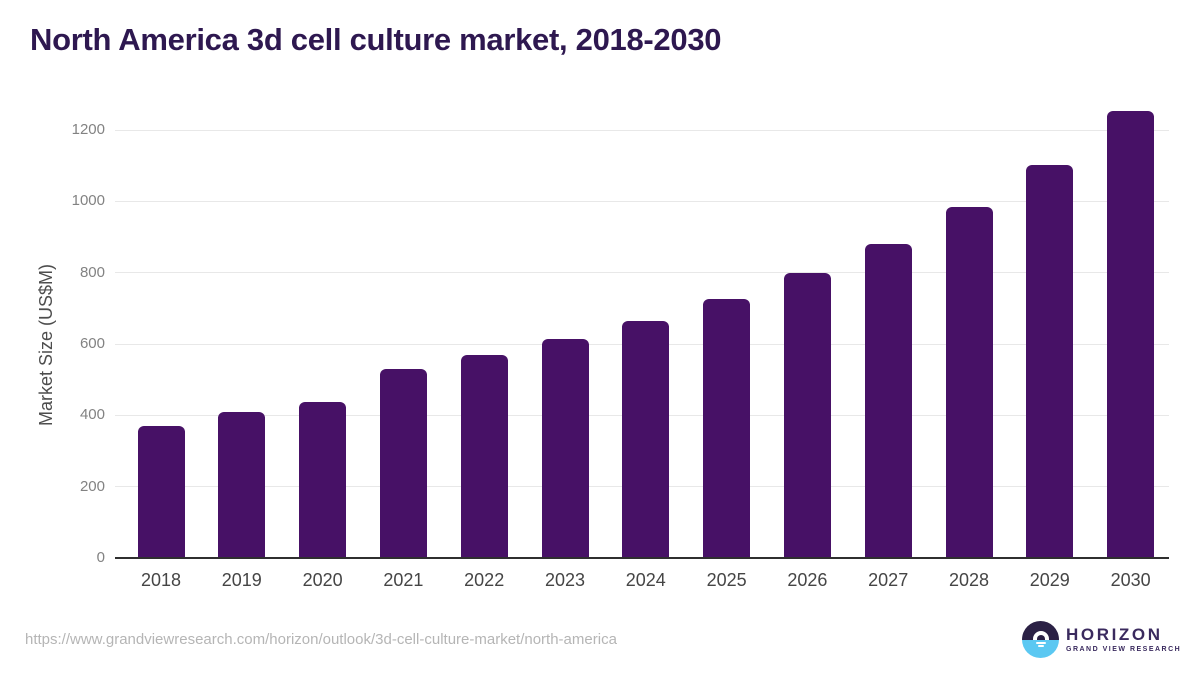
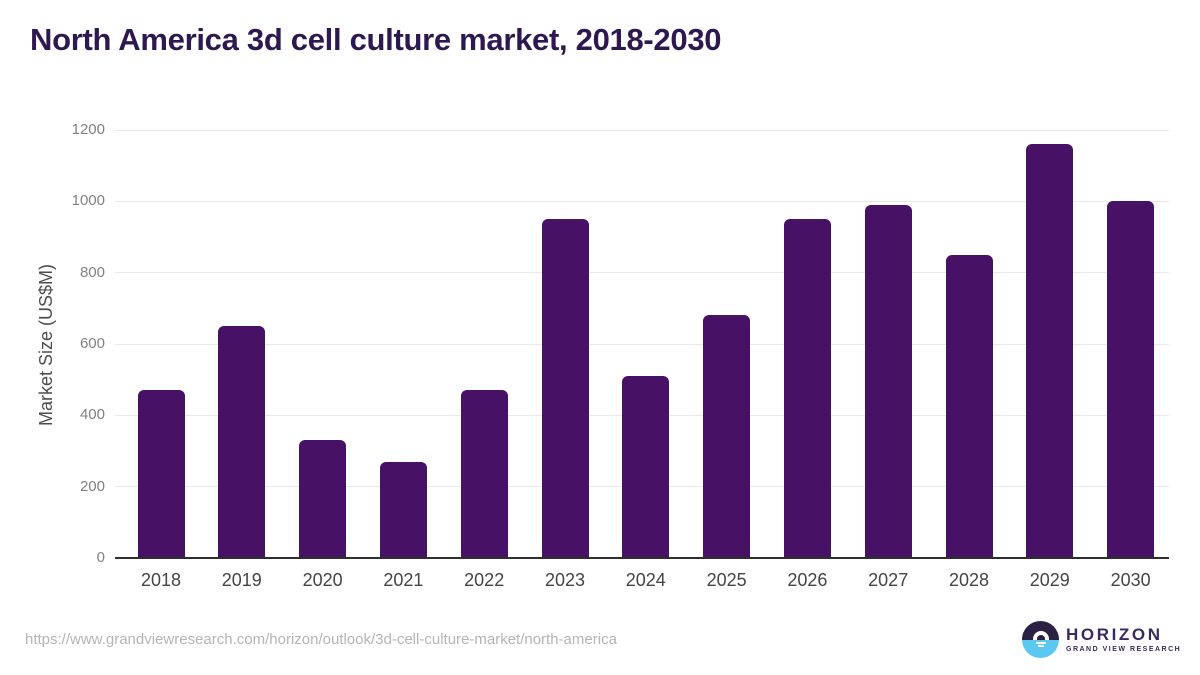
2018: 370 -> 470
2019: 410 -> 650
2020: 440 -> 330
2021: 530 -> 270
2022: 570 -> 470
2023: 620 -> 950
2024: 660 -> 510
2025: 720 -> 680
2026: 800 -> 950
2027: 880 -> 990
2028: 980 -> 850
2029: 1100 -> 1160
2030: 1250 -> 1000
